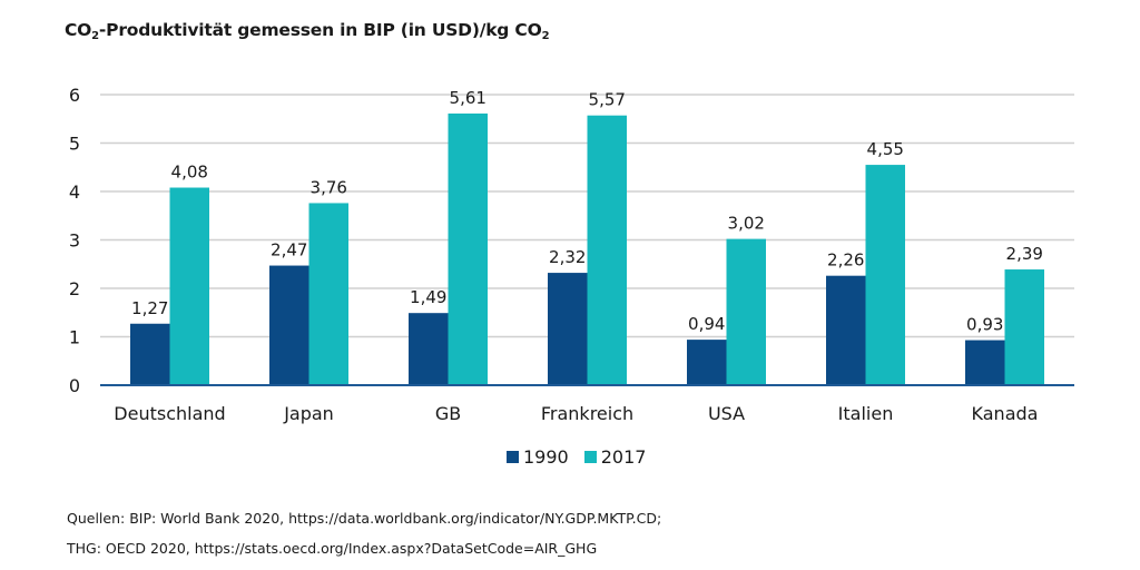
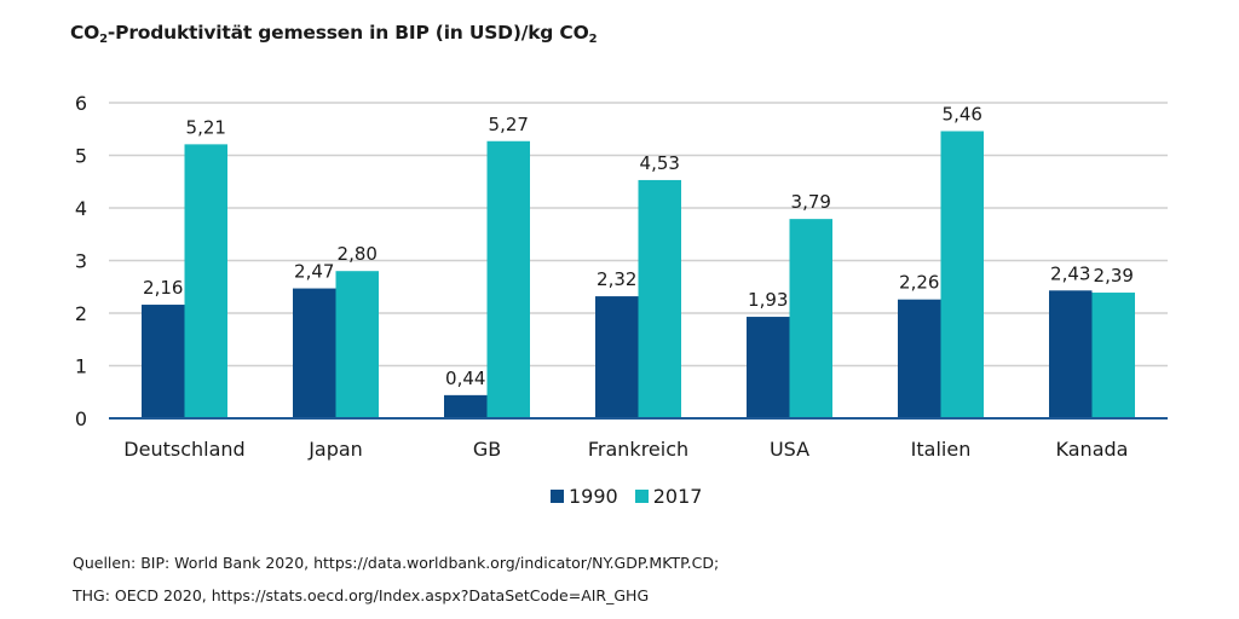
1990/Deutschland: 1,27 -> 2,16
2017/Deutschland: 4,08 -> 5,21
2017/Japan: 3,76 -> 2,80
1990/GB: 1,49 -> 0,44
2017/GB: 5,61 -> 5,27
2017/Frankreich: 5,57 -> 4,53
1990/USA: 0,94 -> 1,93
2017/USA: 3,02 -> 3,79
2017/Italien: 4,55 -> 5,46
1990/Kanada: 0,93 -> 2,43
